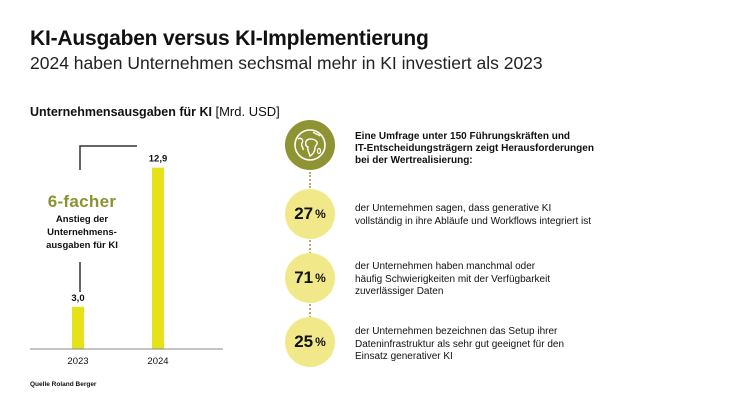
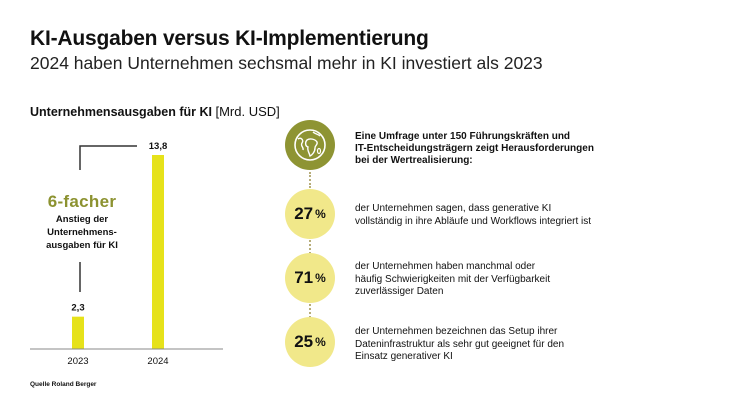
2023: 3,0 -> 2,3
2024: 12,9 -> 13,8
